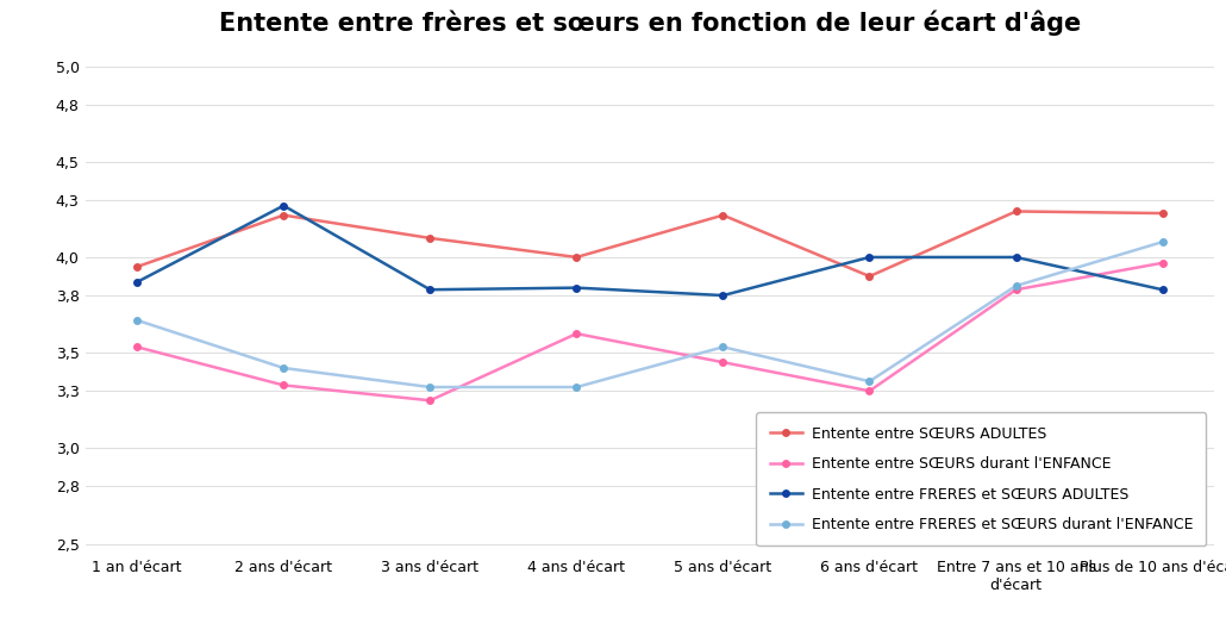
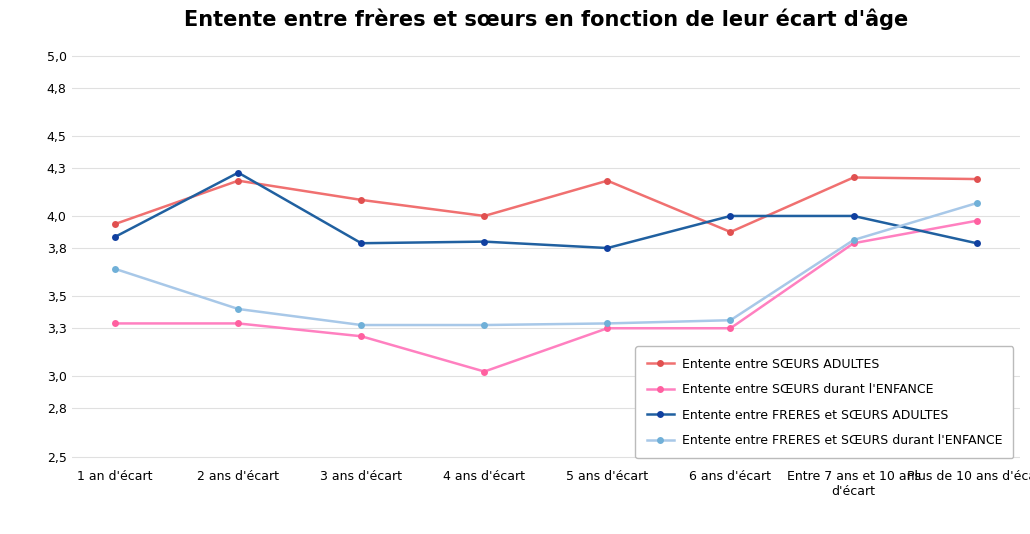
Entente entre SŒURS durant l'ENFANCE/1 an d'écart: 3,53 -> 3,33
Entente entre SŒURS durant l'ENFANCE/4 ans d'écart: 3,60 -> 3,03
Entente entre SŒURS durant l'ENFANCE/5 ans d'écart: 3,45 -> 3,30
Entente entre FRERES et SŒURS durant l'ENFANCE/5 ans d'écart: 3,53 -> 3,33
